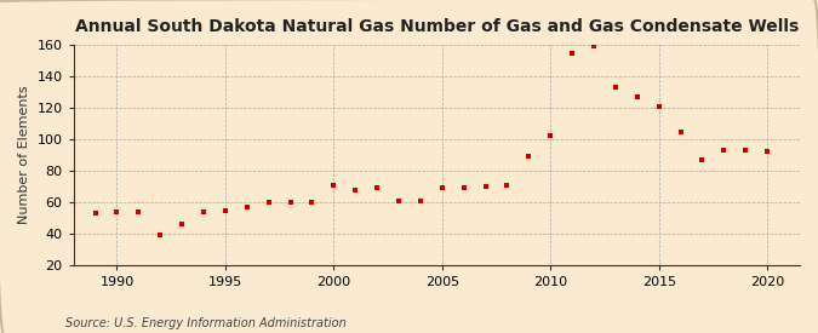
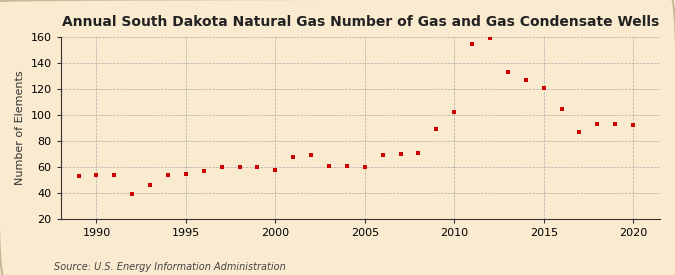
2000: 71 -> 58
2005: 69 -> 60
